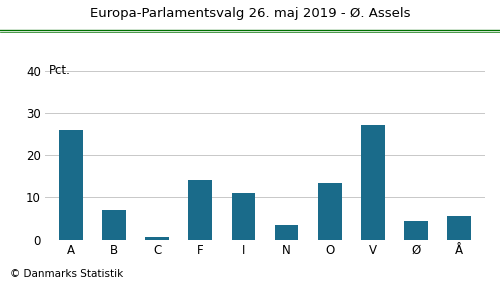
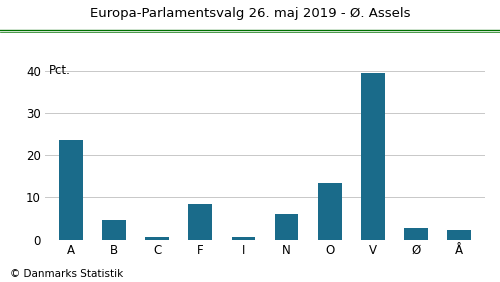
A: 26.0 -> 23.5
B: 7.0 -> 4.7
F: 14.0 -> 8.5
I: 11.0 -> 0.7
N: 3.5 -> 6.0
V: 27.0 -> 39.5
Ø: 4.5 -> 2.8
Å: 5.5 -> 2.2
